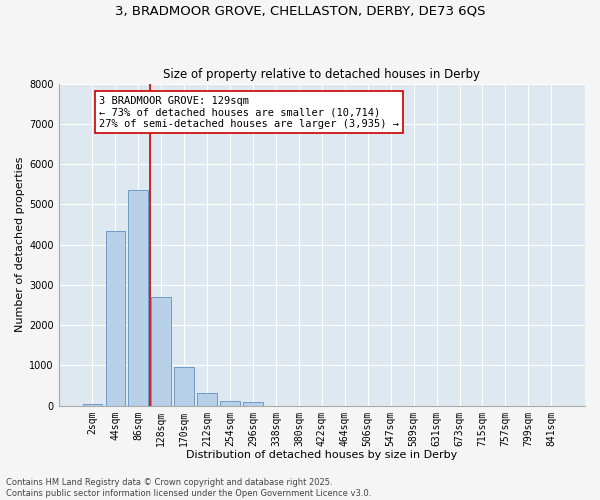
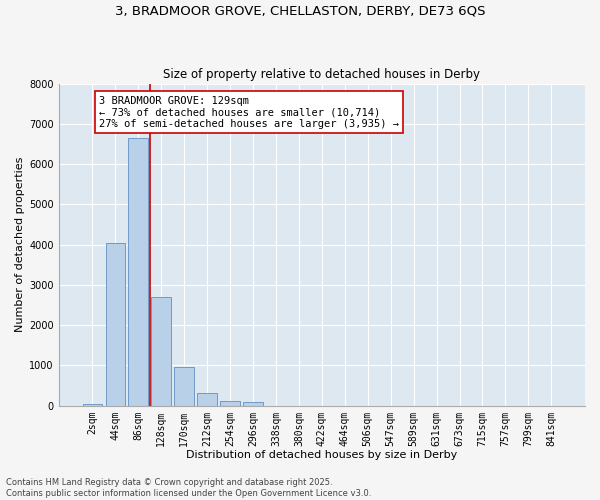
44sqm: 4350 -> 4050
86sqm: 5350 -> 6650
